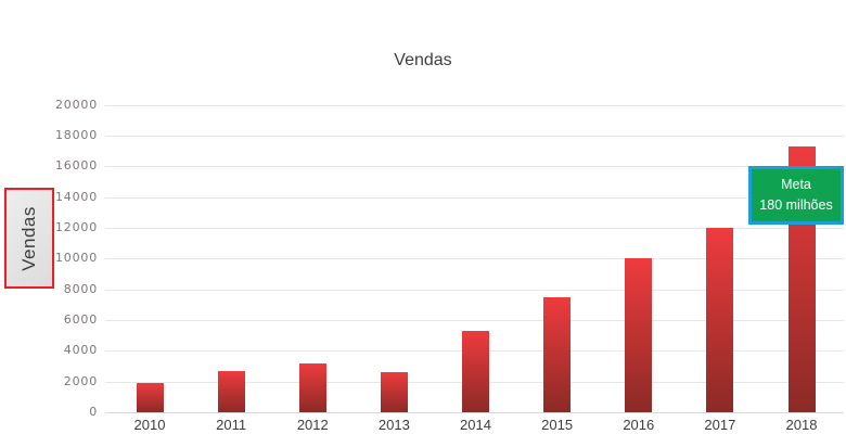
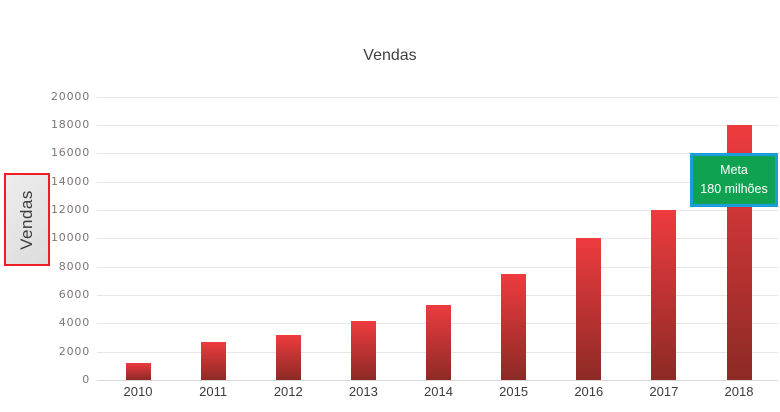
2010: 1900 -> 1200
2013: 2600 -> 4200
2018: 17300 -> 18000
